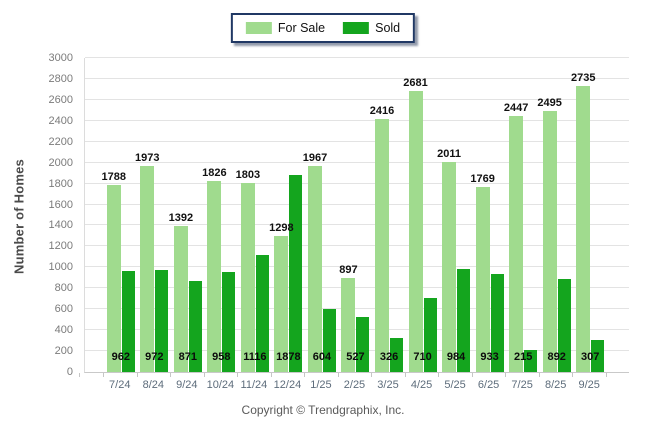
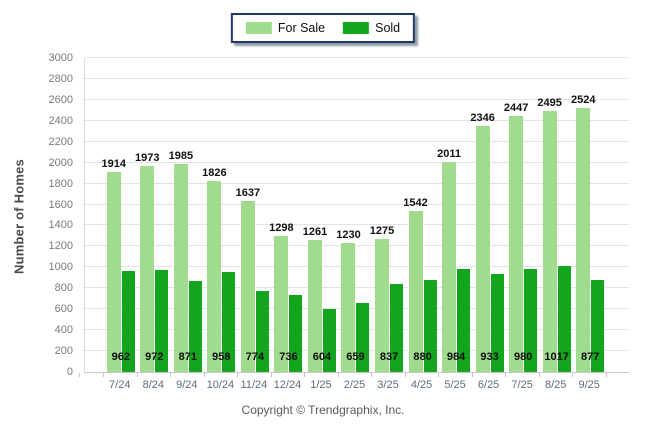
For Sale/7/24: 1788 -> 1914
For Sale/9/24: 1392 -> 1985
For Sale/11/24: 1803 -> 1637
Sold/11/24: 1116 -> 774
Sold/12/24: 1878 -> 736
For Sale/1/25: 1967 -> 1261
For Sale/2/25: 897 -> 1230
Sold/2/25: 527 -> 659
For Sale/3/25: 2416 -> 1275
Sold/3/25: 326 -> 837
For Sale/4/25: 2681 -> 1542
Sold/4/25: 710 -> 880
For Sale/6/25: 1769 -> 2346
Sold/7/25: 215 -> 980
Sold/8/25: 892 -> 1017
For Sale/9/25: 2735 -> 2524
Sold/9/25: 307 -> 877
